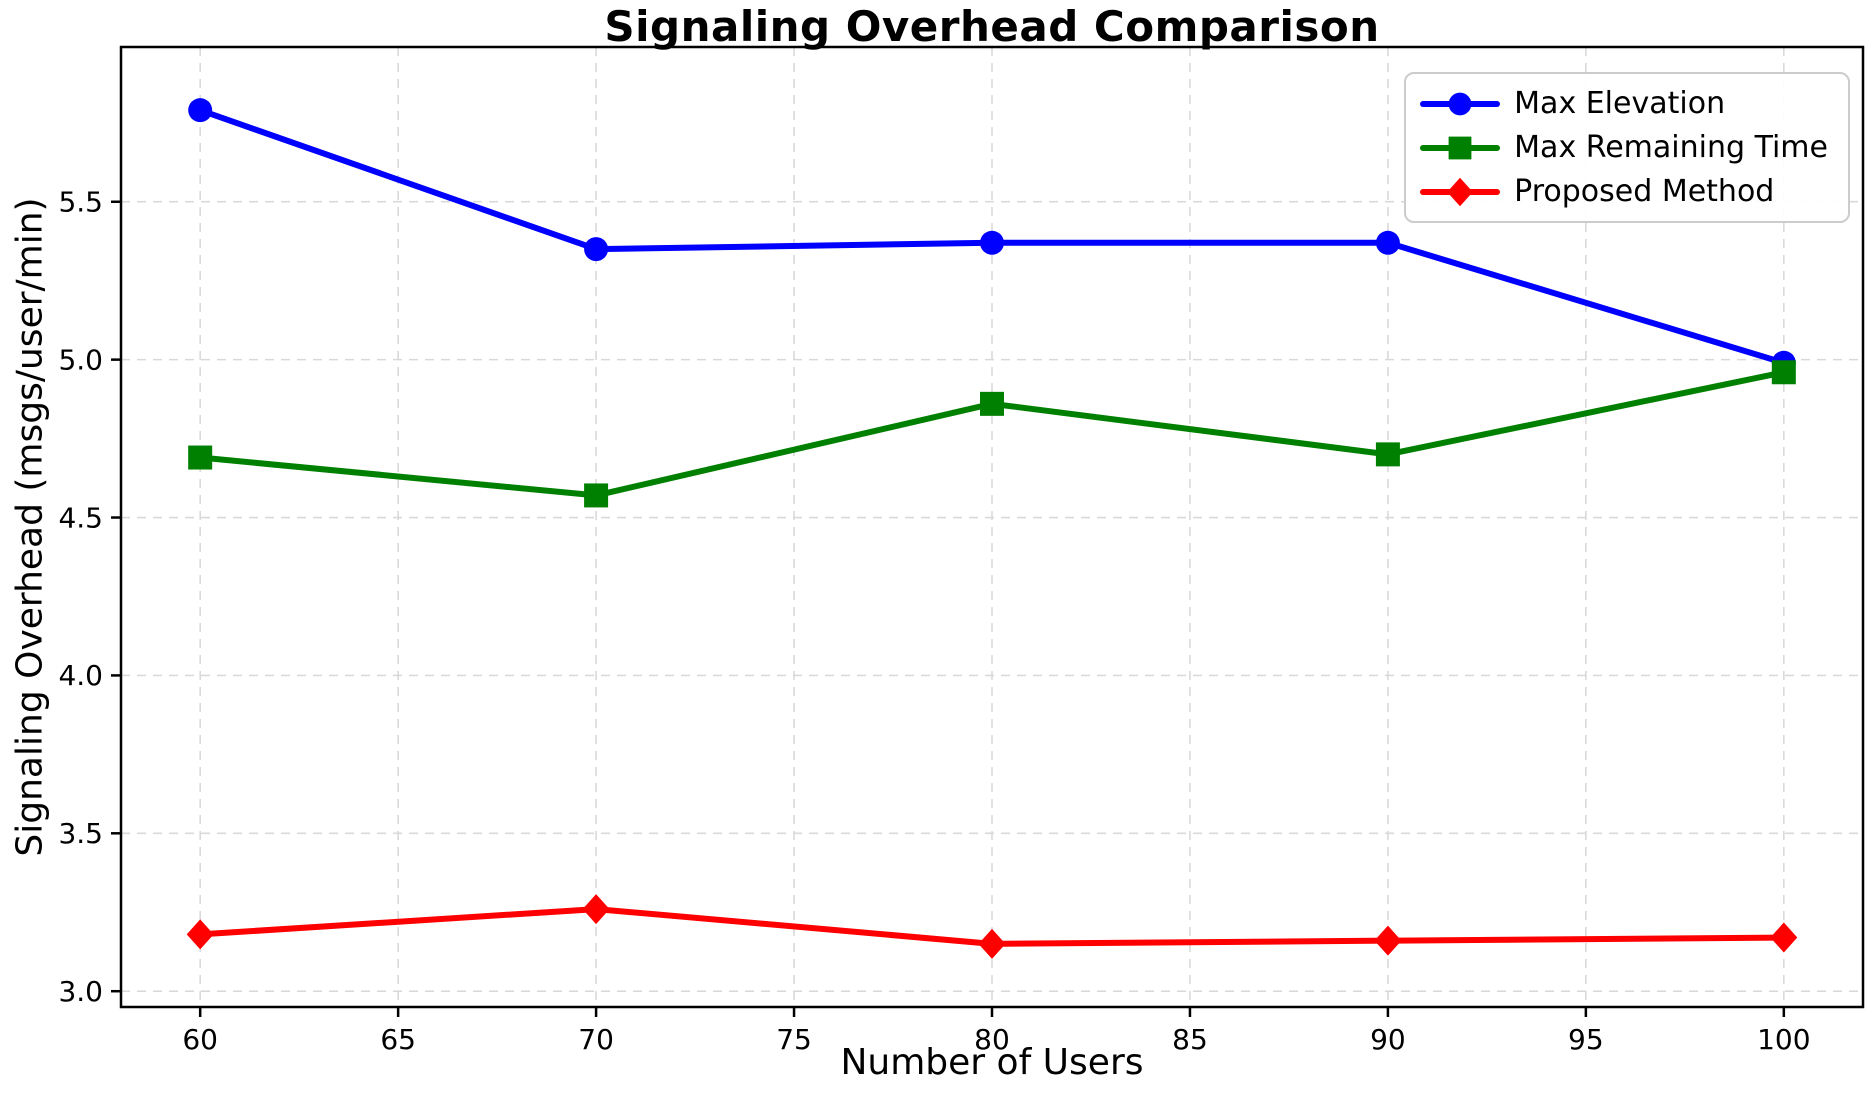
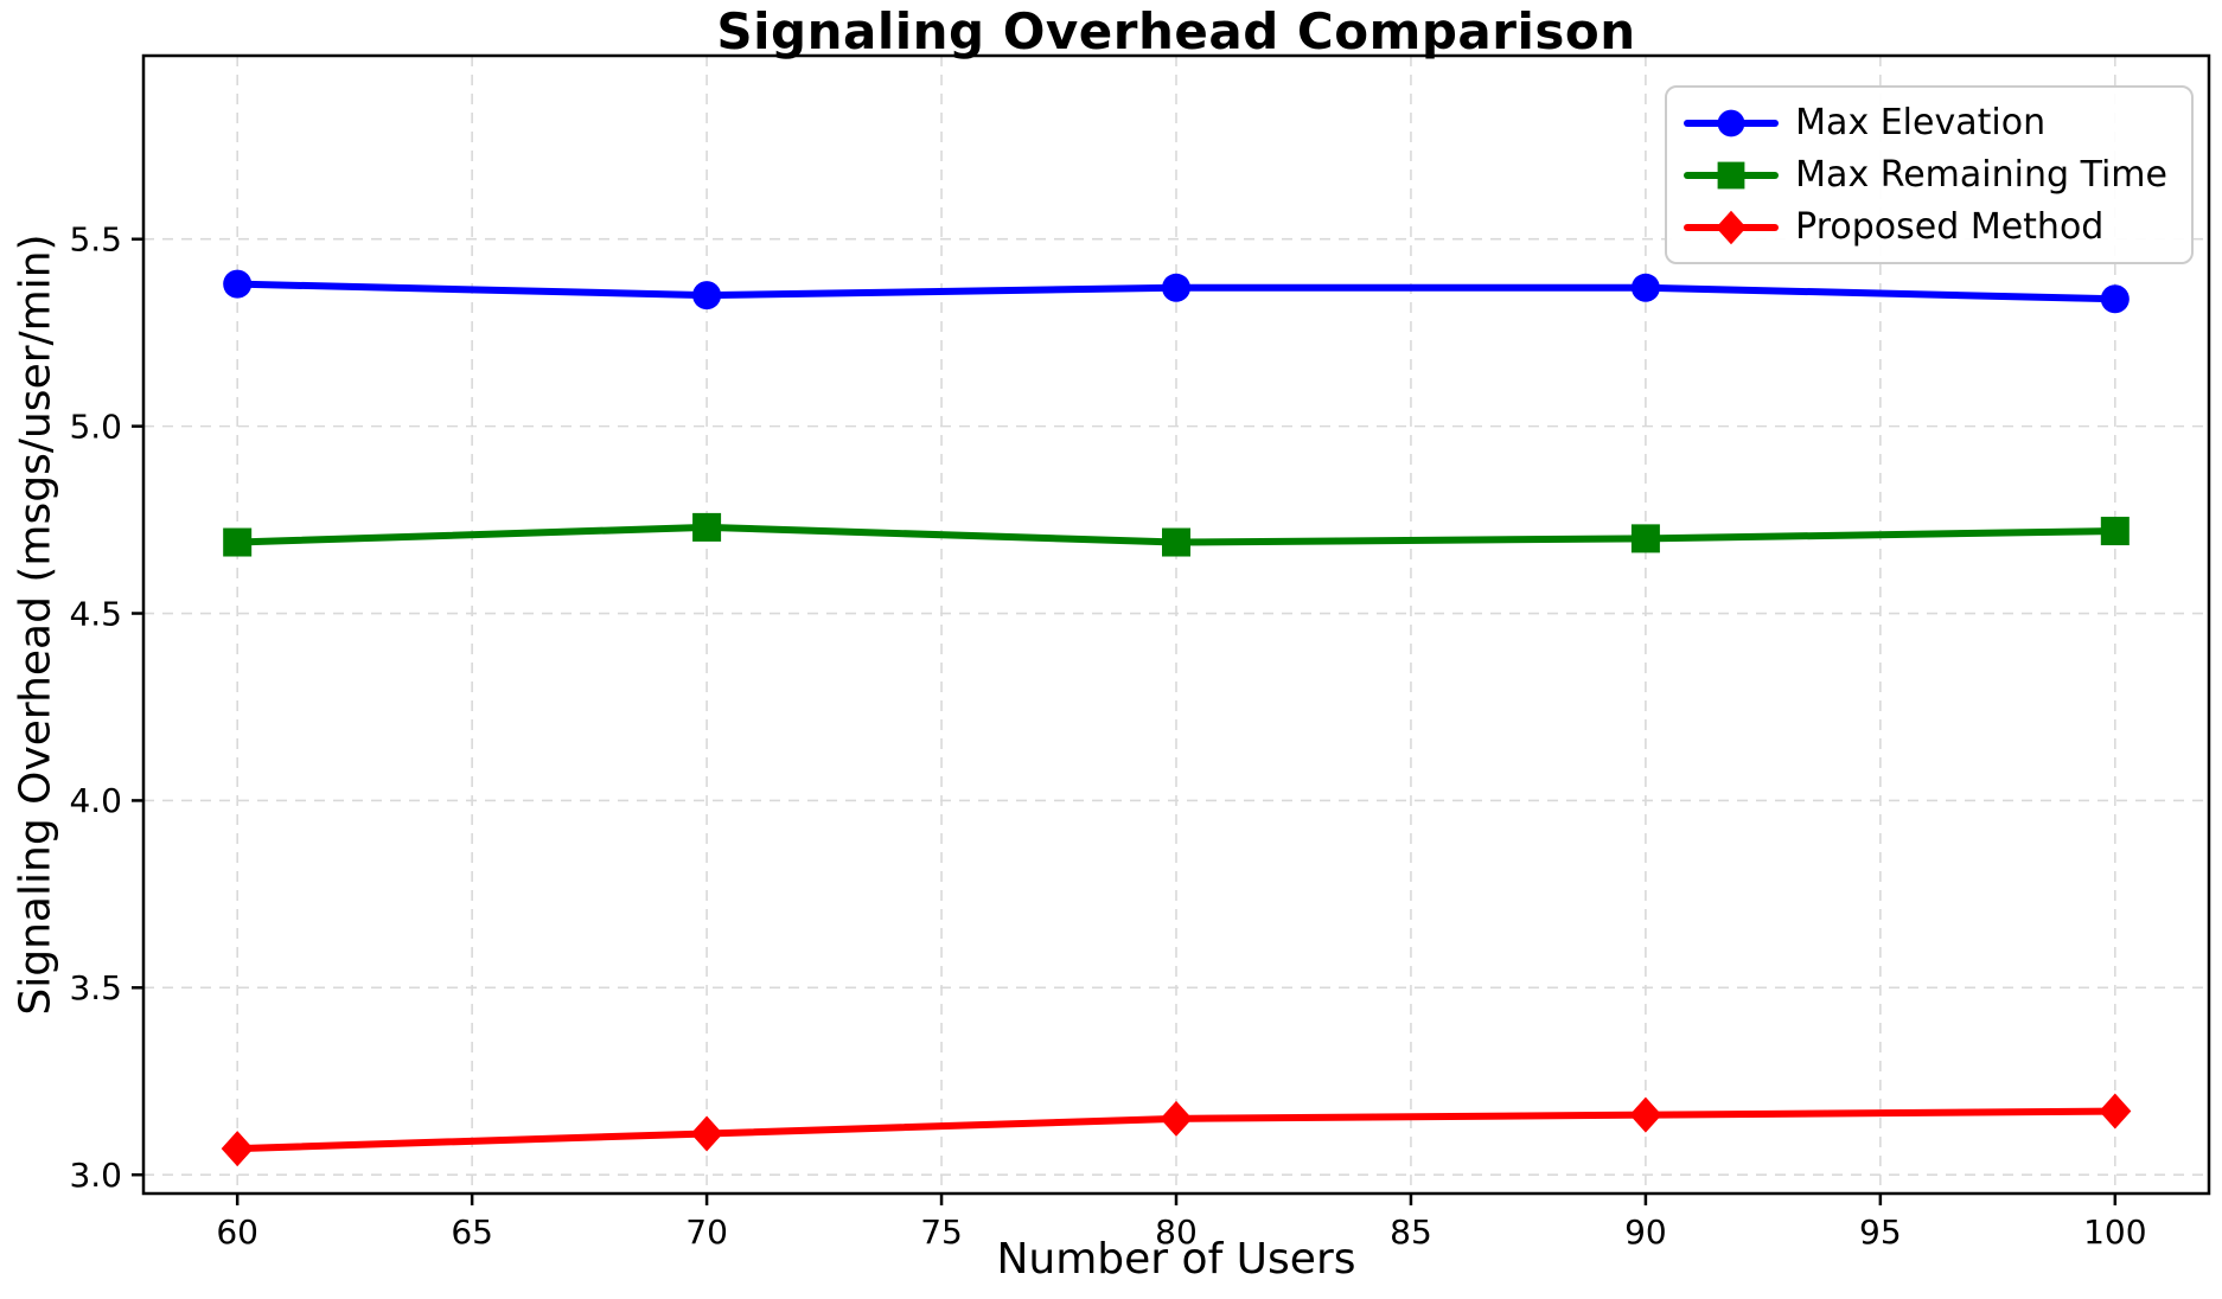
Max Elevation/60: 5.79 -> 5.38
Proposed Method/60: 3.18 -> 3.07
Max Remaining Time/70: 4.57 -> 4.73
Proposed Method/70: 3.26 -> 3.11
Max Remaining Time/80: 4.86 -> 4.69
Max Elevation/100: 4.99 -> 5.34
Max Remaining Time/100: 4.96 -> 4.72
